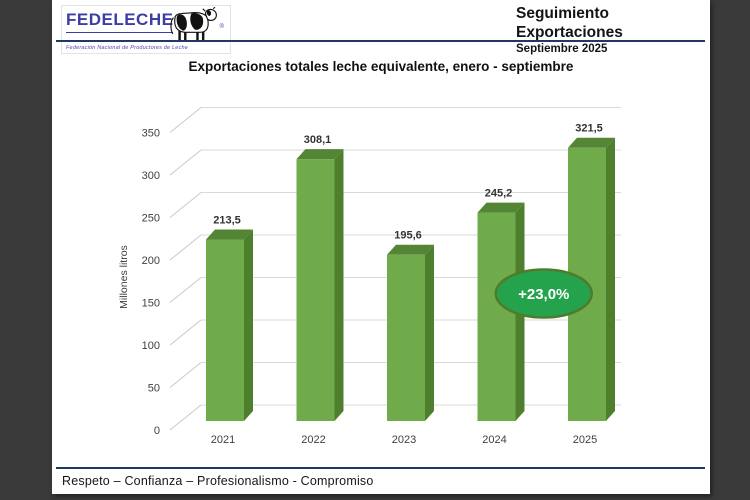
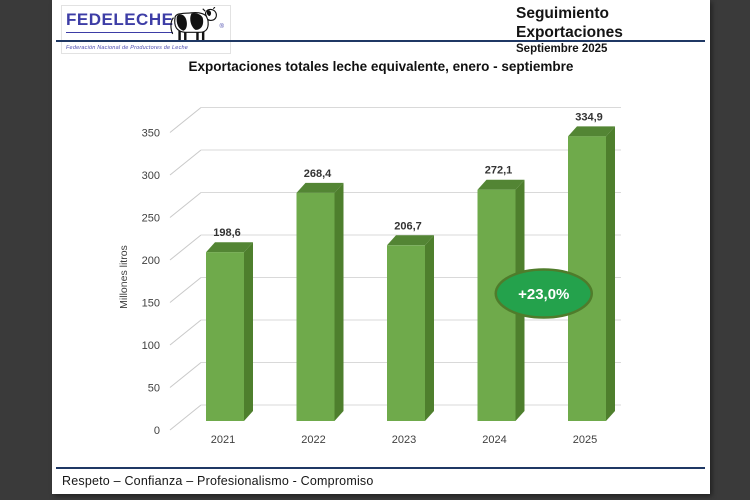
2021: 213,5 -> 198,6
2022: 308,1 -> 268,4
2023: 195,6 -> 206,7
2024: 245,2 -> 272,1
2025: 321,5 -> 334,9
